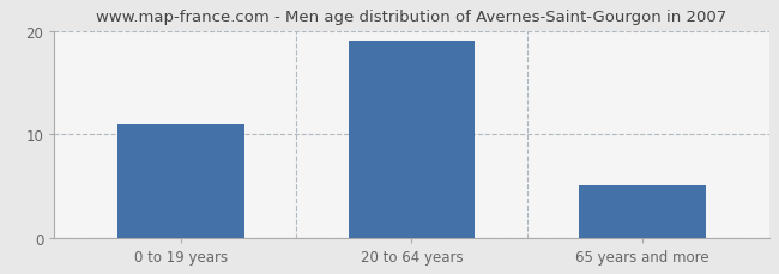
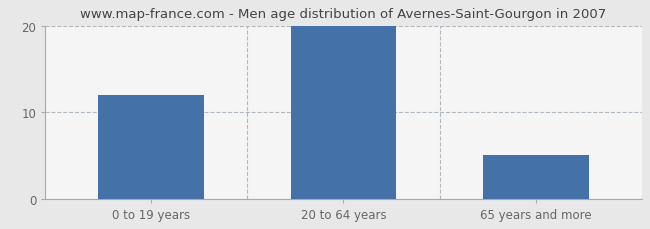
0 to 19 years: 11 -> 12
20 to 64 years: 19 -> 20
